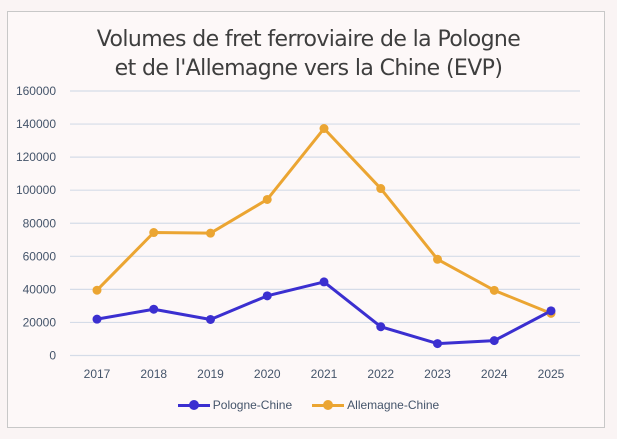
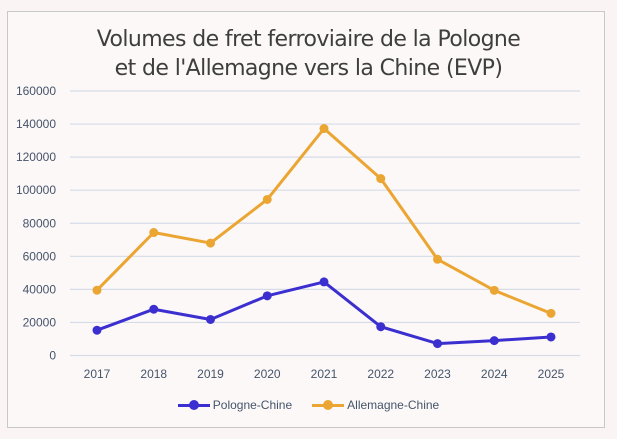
Pologne-Chine/2017: 22000 -> 15000
Allemagne-Chine/2019: 74000 -> 68000
Allemagne-Chine/2022: 101000 -> 107000
Pologne-Chine/2025: 27000 -> 11000
